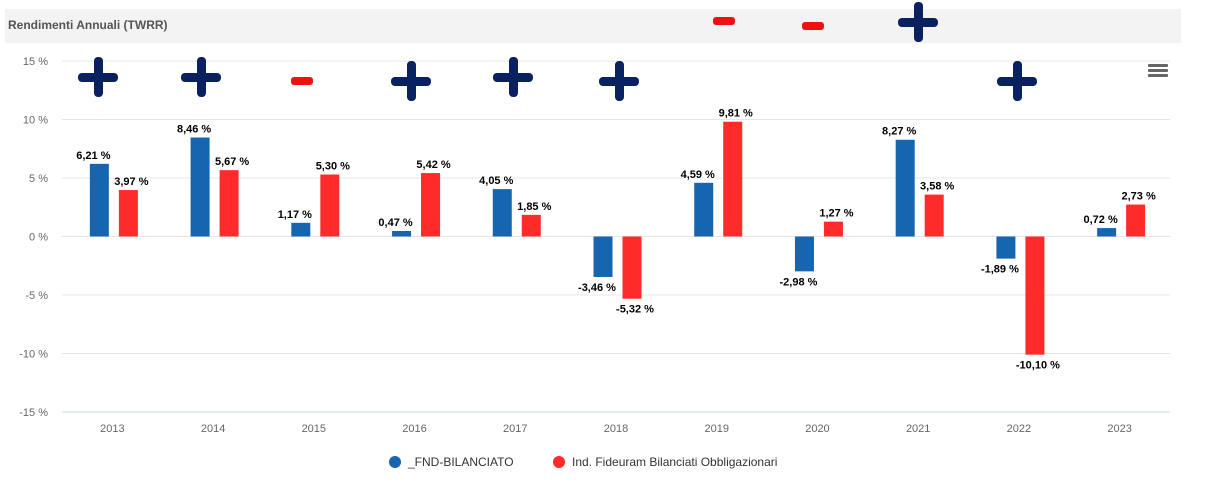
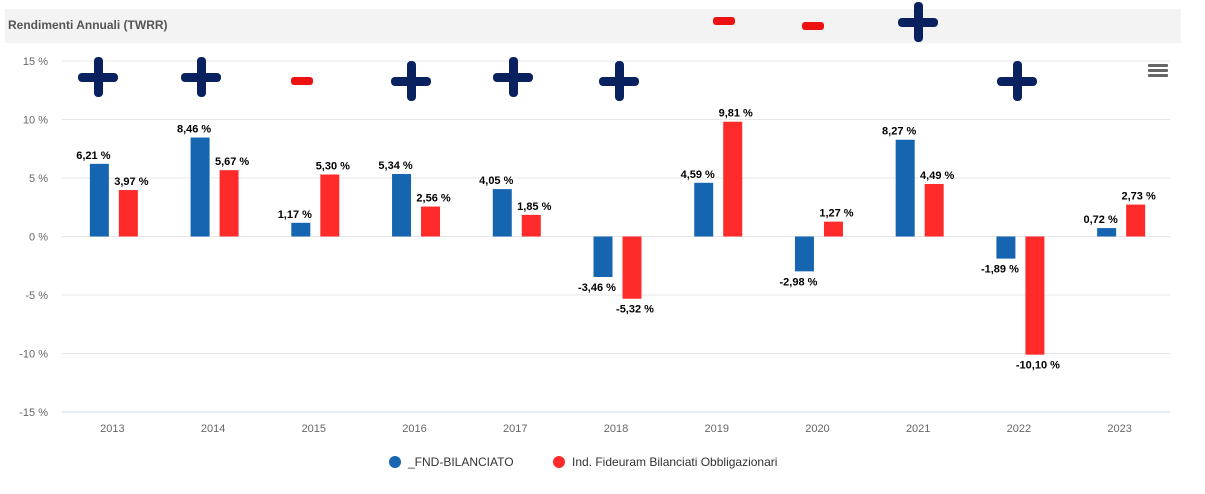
_FND-BILANCIATO/2016: 0,47 -> 5,34
Ind. Fideuram Bilanciati Obbligazionari/2016: 5,42 -> 2,56
Ind. Fideuram Bilanciati Obbligazionari/2021: 3,58 -> 4,49
